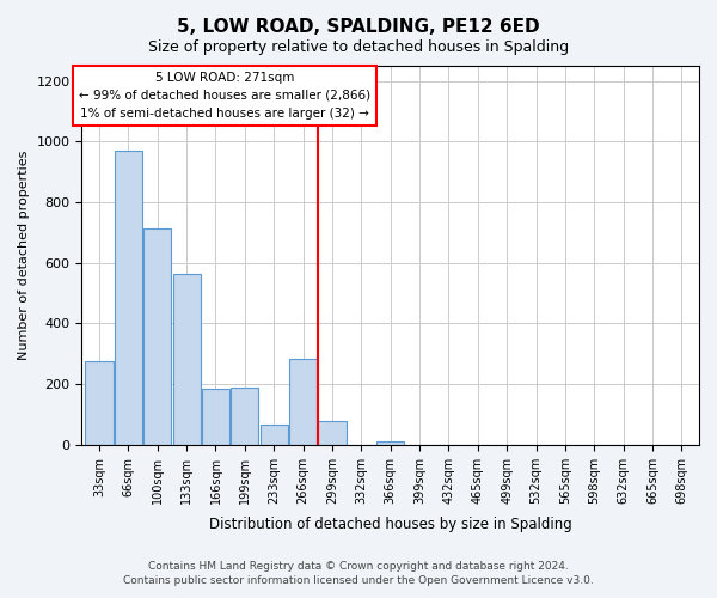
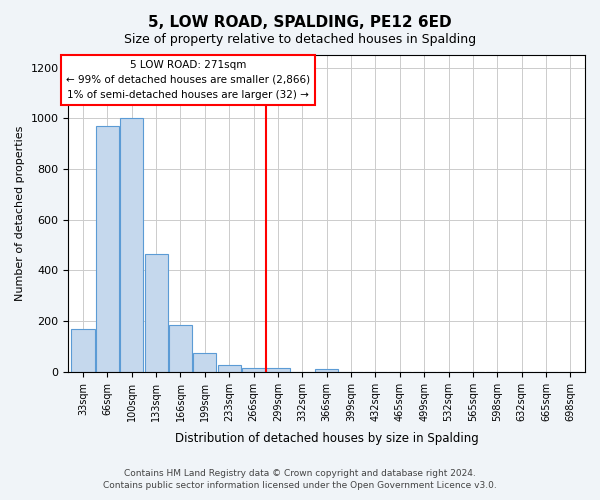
33sqm: 275 -> 170
100sqm: 715 -> 1000
133sqm: 565 -> 465
199sqm: 190 -> 75
233sqm: 65 -> 25
266sqm: 285 -> 15
299sqm: 80 -> 15
